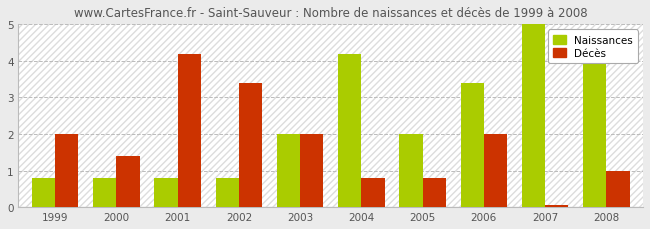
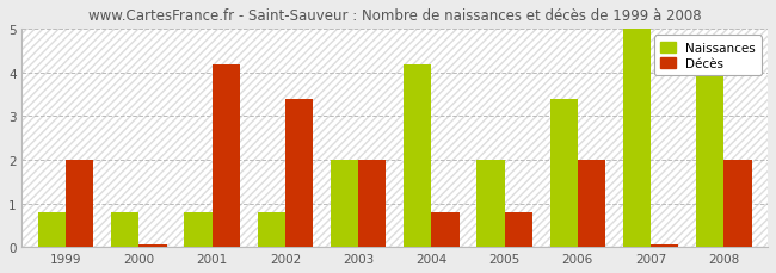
Décès/2000: 1.40 -> 0.05
Décès/2008: 1.00 -> 2.00
